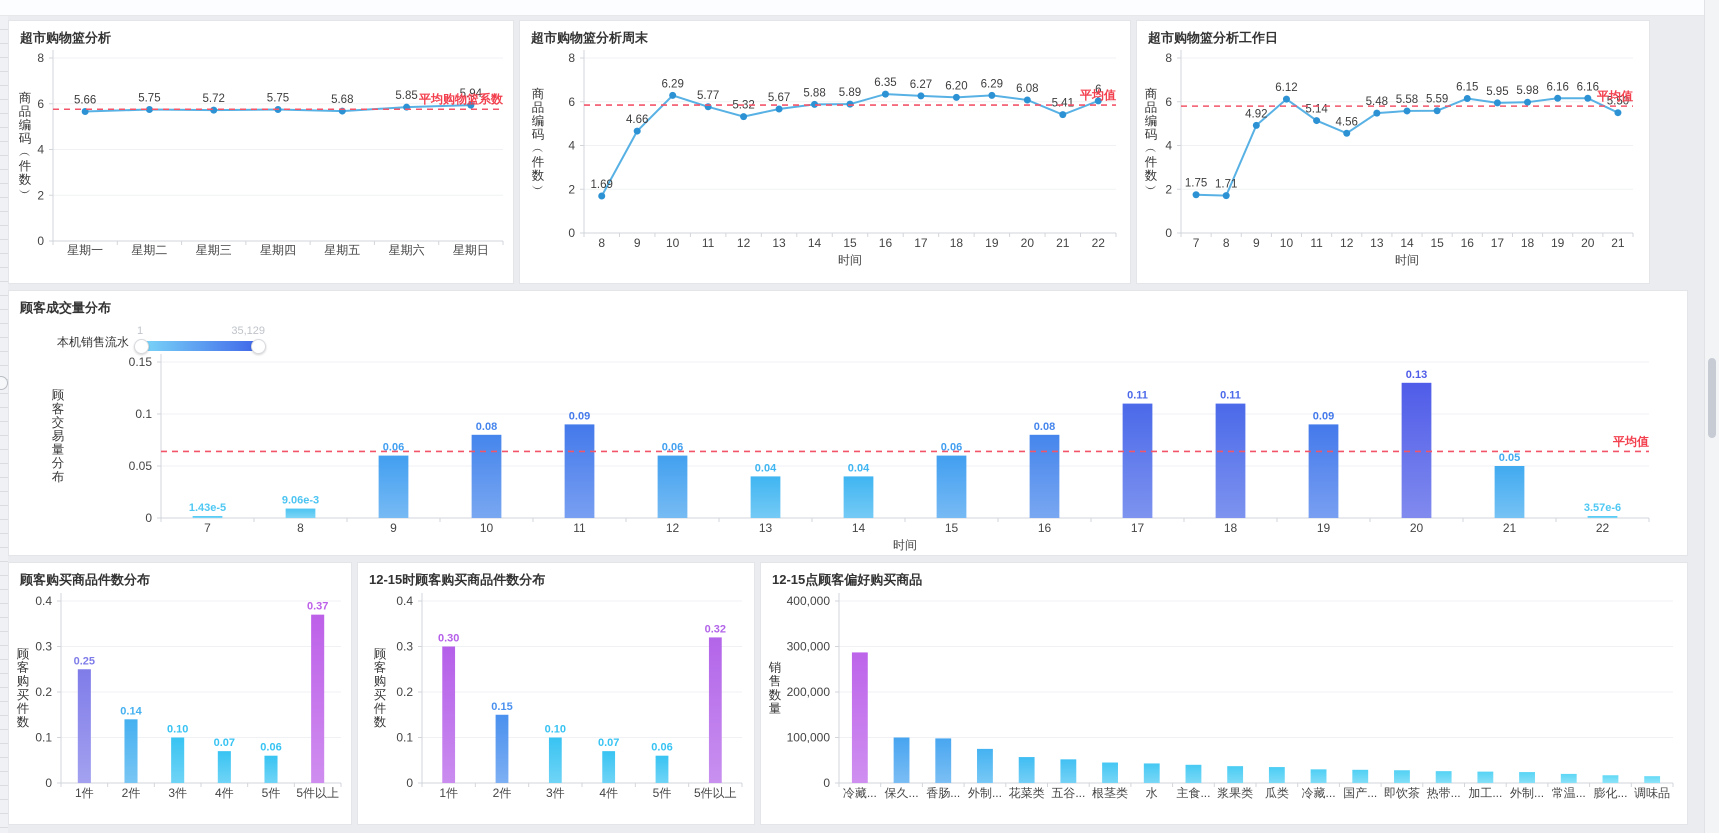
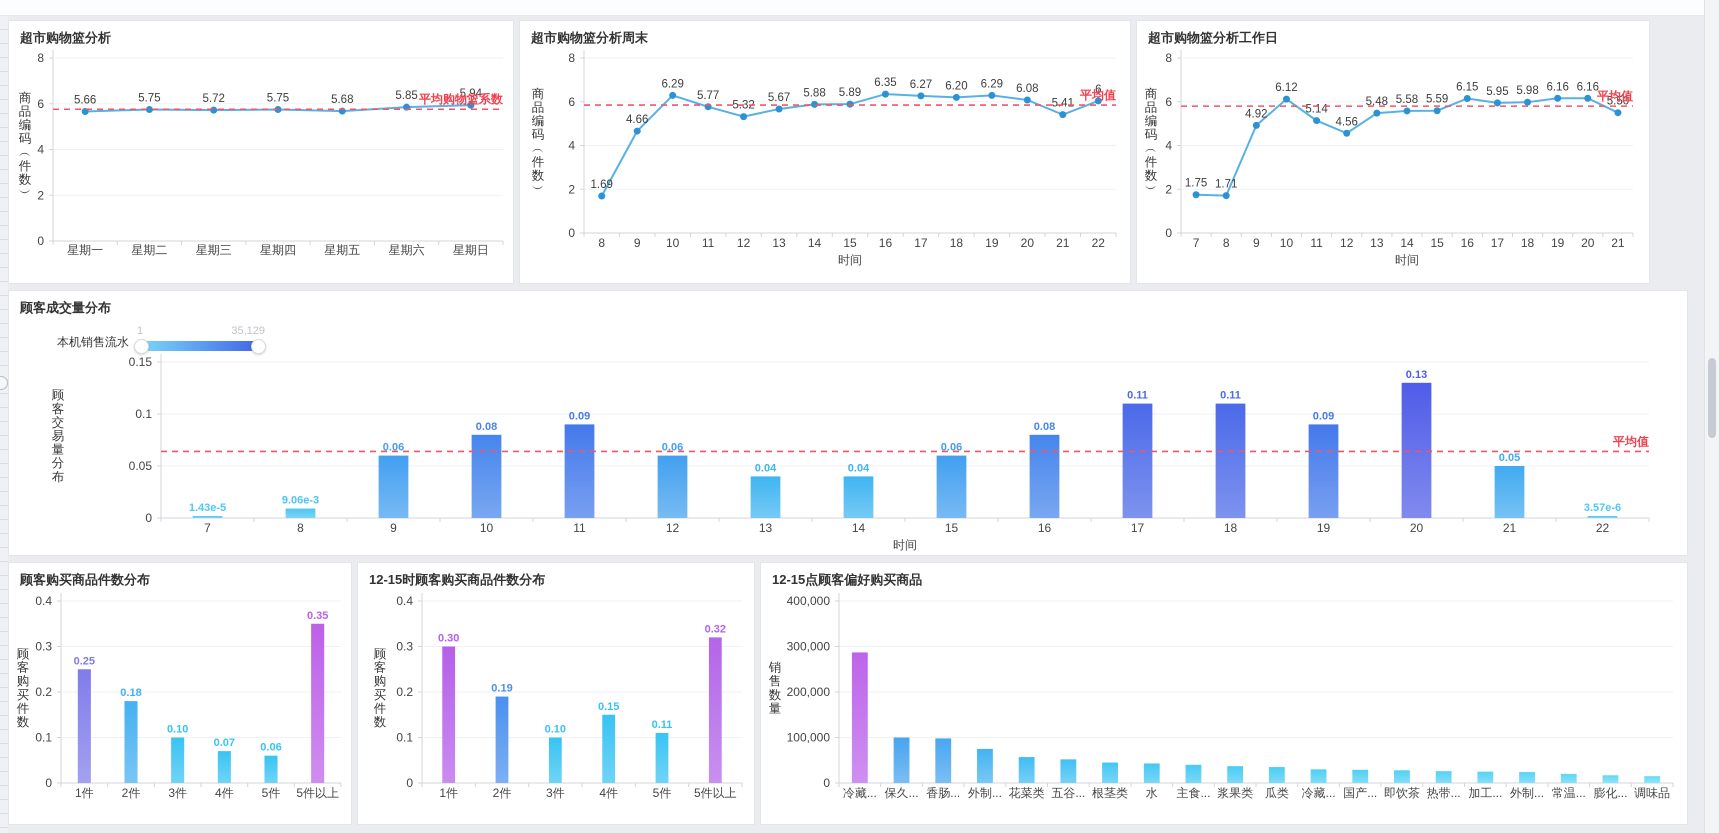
顾客购买商品件数分布/2件: 0.14 -> 0.18
顾客购买商品件数分布/5件以上: 0.37 -> 0.35
12-15时顾客购买商品件数分布/2件: 0.15 -> 0.19
12-15时顾客购买商品件数分布/4件: 0.07 -> 0.15
12-15时顾客购买商品件数分布/5件: 0.06 -> 0.11
